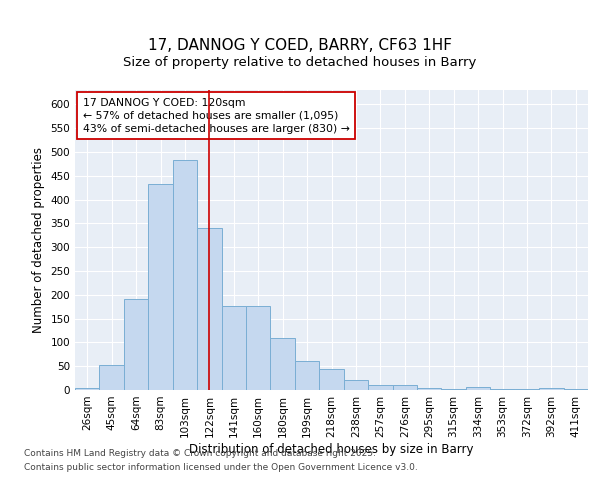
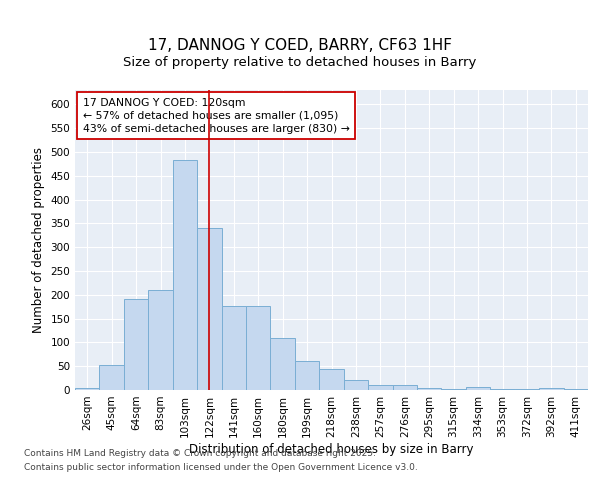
83sqm: 433 -> 210
